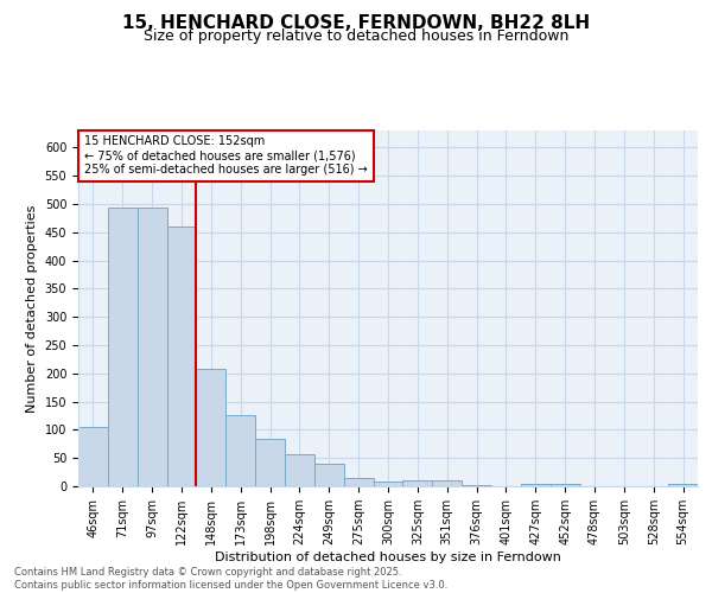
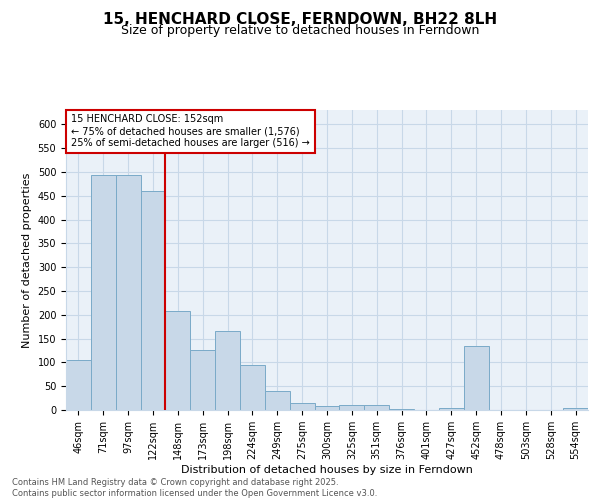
198sqm: 83 -> 165
224sqm: 57 -> 95
452sqm: 5 -> 135
